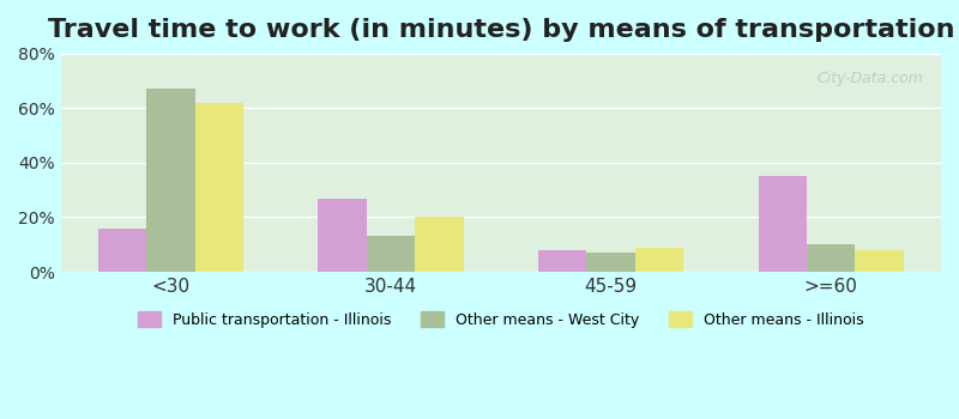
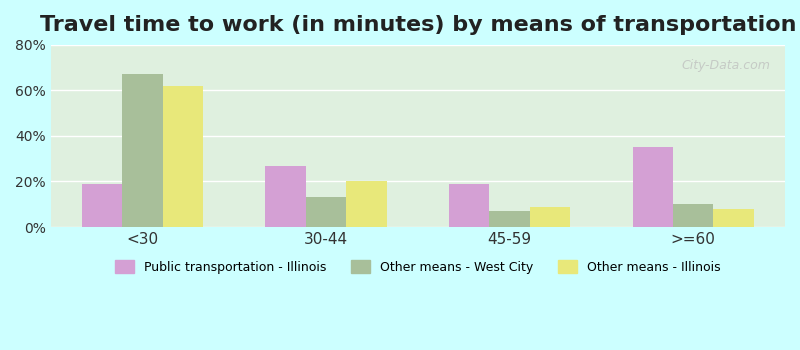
Public transportation - Illinois/<30: 16% -> 19%
Public transportation - Illinois/45-59: 8% -> 19%
